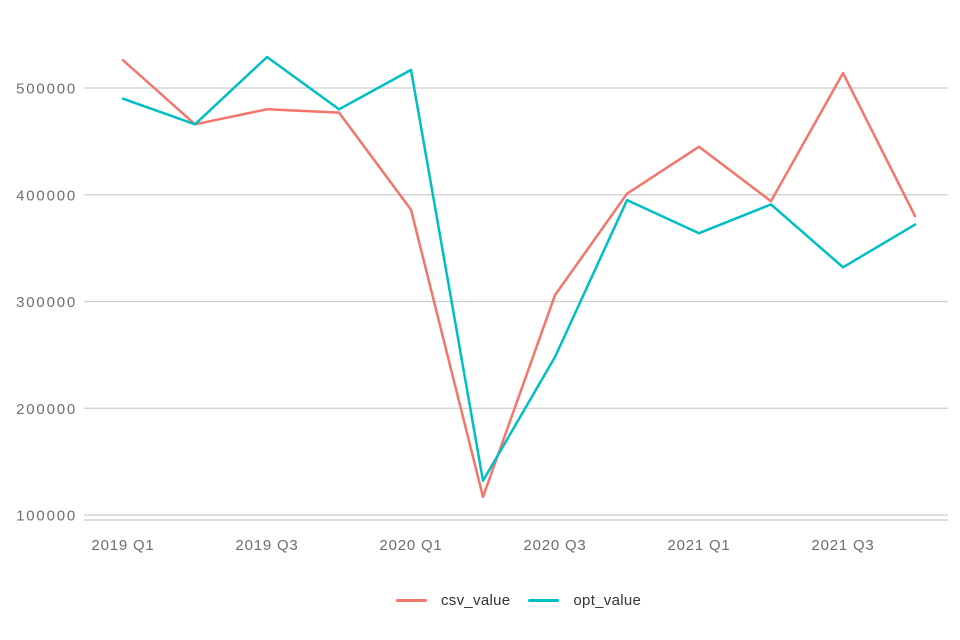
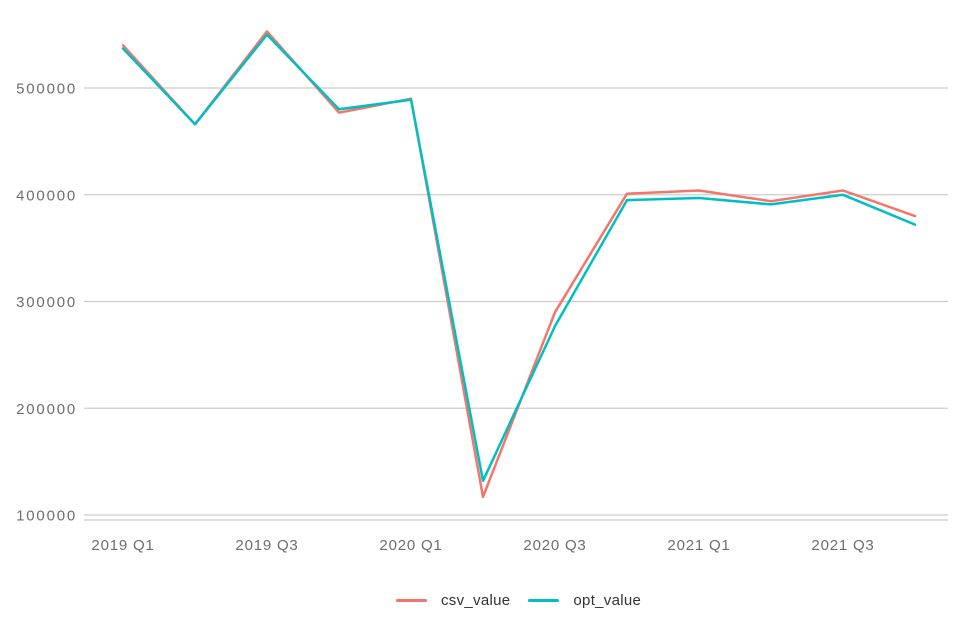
csv_value/2019 Q1: 526000 -> 540000
opt_value/2019 Q1: 490000 -> 537000
csv_value/2019 Q3: 480000 -> 553000
opt_value/2019 Q3: 529000 -> 550000
csv_value/2020 Q1: 386000 -> 490000
opt_value/2020 Q1: 517000 -> 489000
csv_value/2020 Q3: 306000 -> 290000
opt_value/2020 Q3: 248000 -> 277000
csv_value/2021 Q1: 445000 -> 404000
opt_value/2021 Q1: 364000 -> 397000
csv_value/2021 Q3: 514000 -> 404000
opt_value/2021 Q3: 332000 -> 400000
